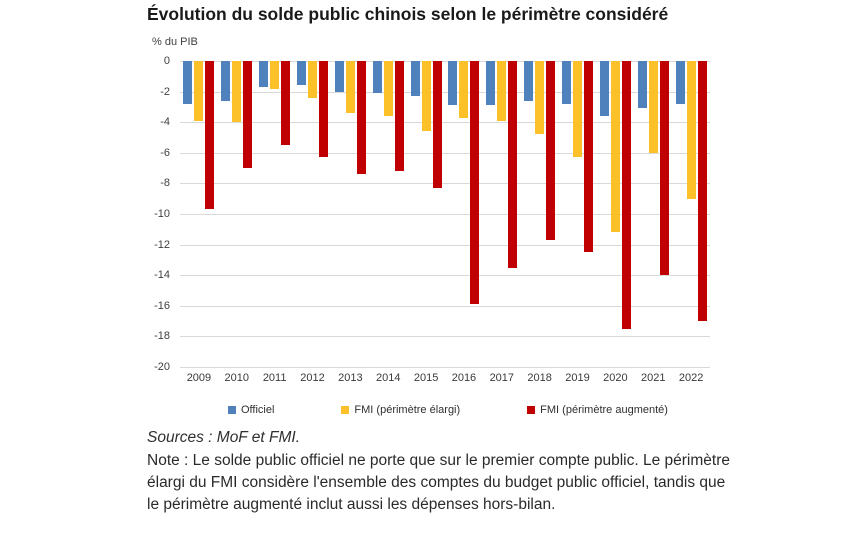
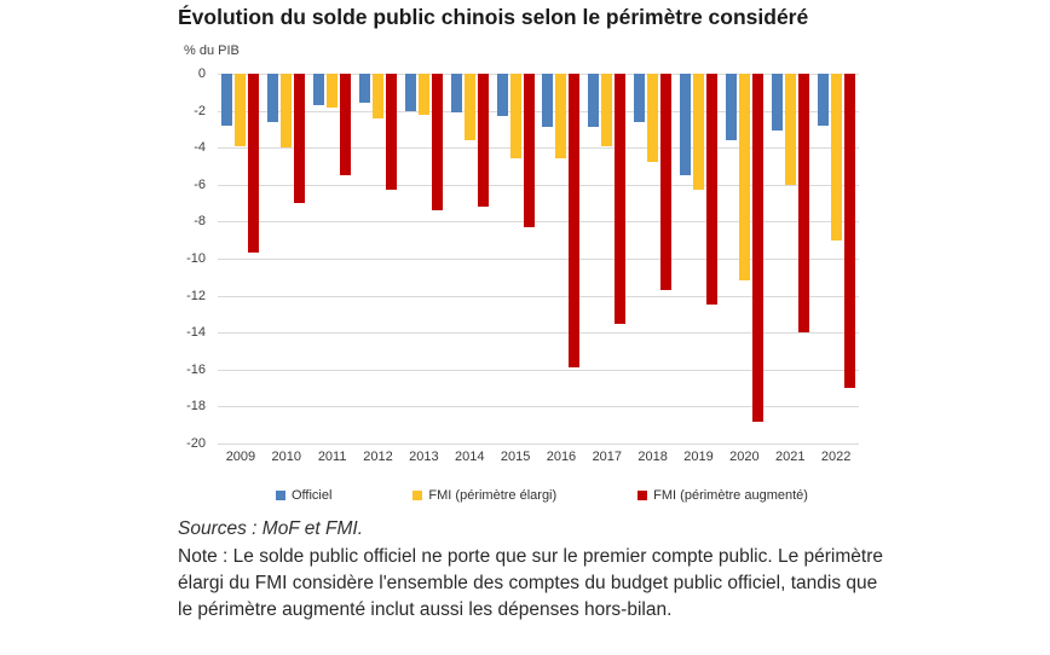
FMI (périmètre élargi)/2013: -3.4 -> -2.2
FMI (périmètre élargi)/2016: -3.7 -> -4.6
Officiel/2019: -2.8 -> -5.5
FMI (périmètre augmenté)/2020: -17.5 -> -18.8
